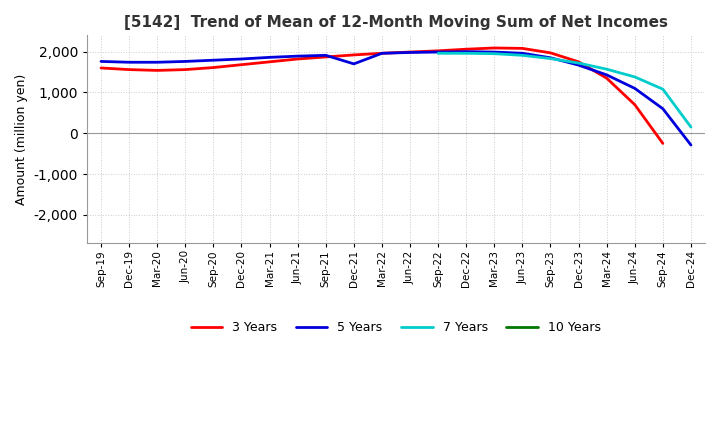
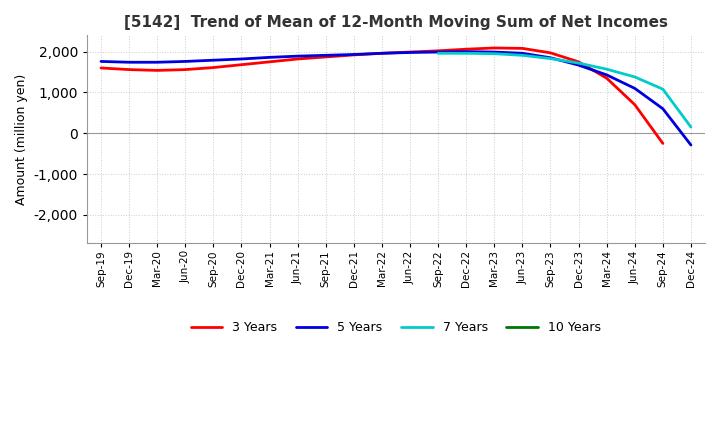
5 Years/Dec-21: 1,700 -> 1,930
